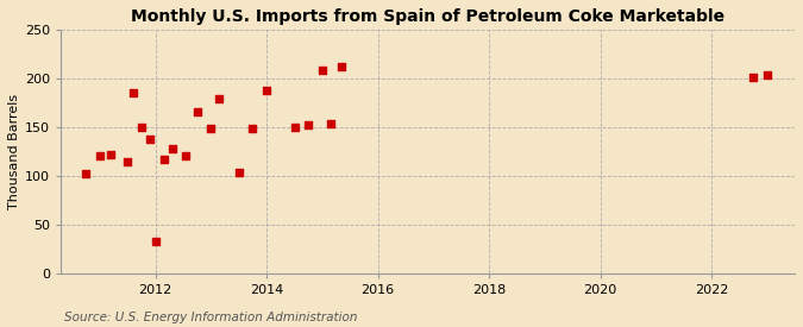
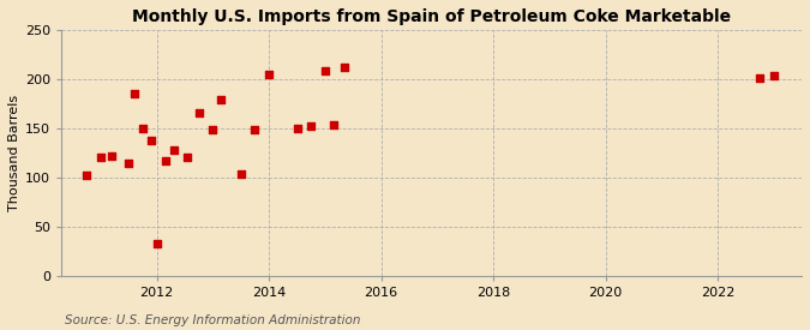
2014: 188 -> 205
